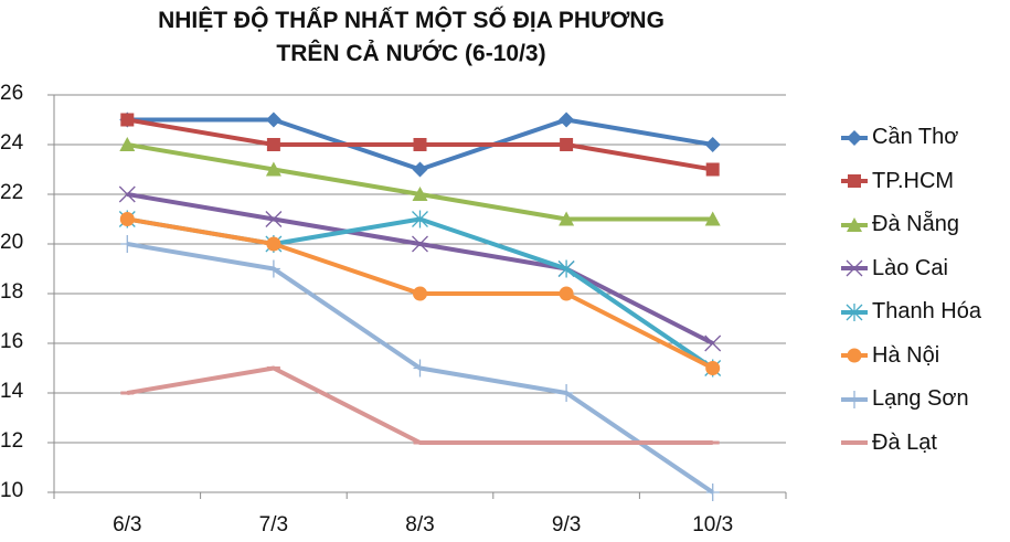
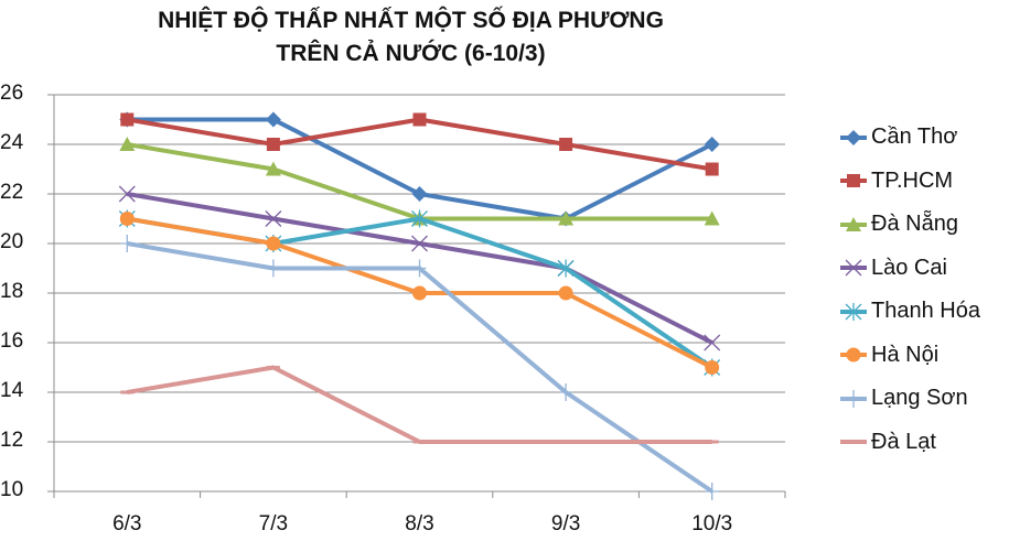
Cần Thơ/8/3: 23 -> 22
TP.HCM/8/3: 24 -> 25
Đà Nẵng/8/3: 22 -> 21
Lạng Sơn/8/3: 15 -> 19
Cần Thơ/9/3: 25 -> 21
